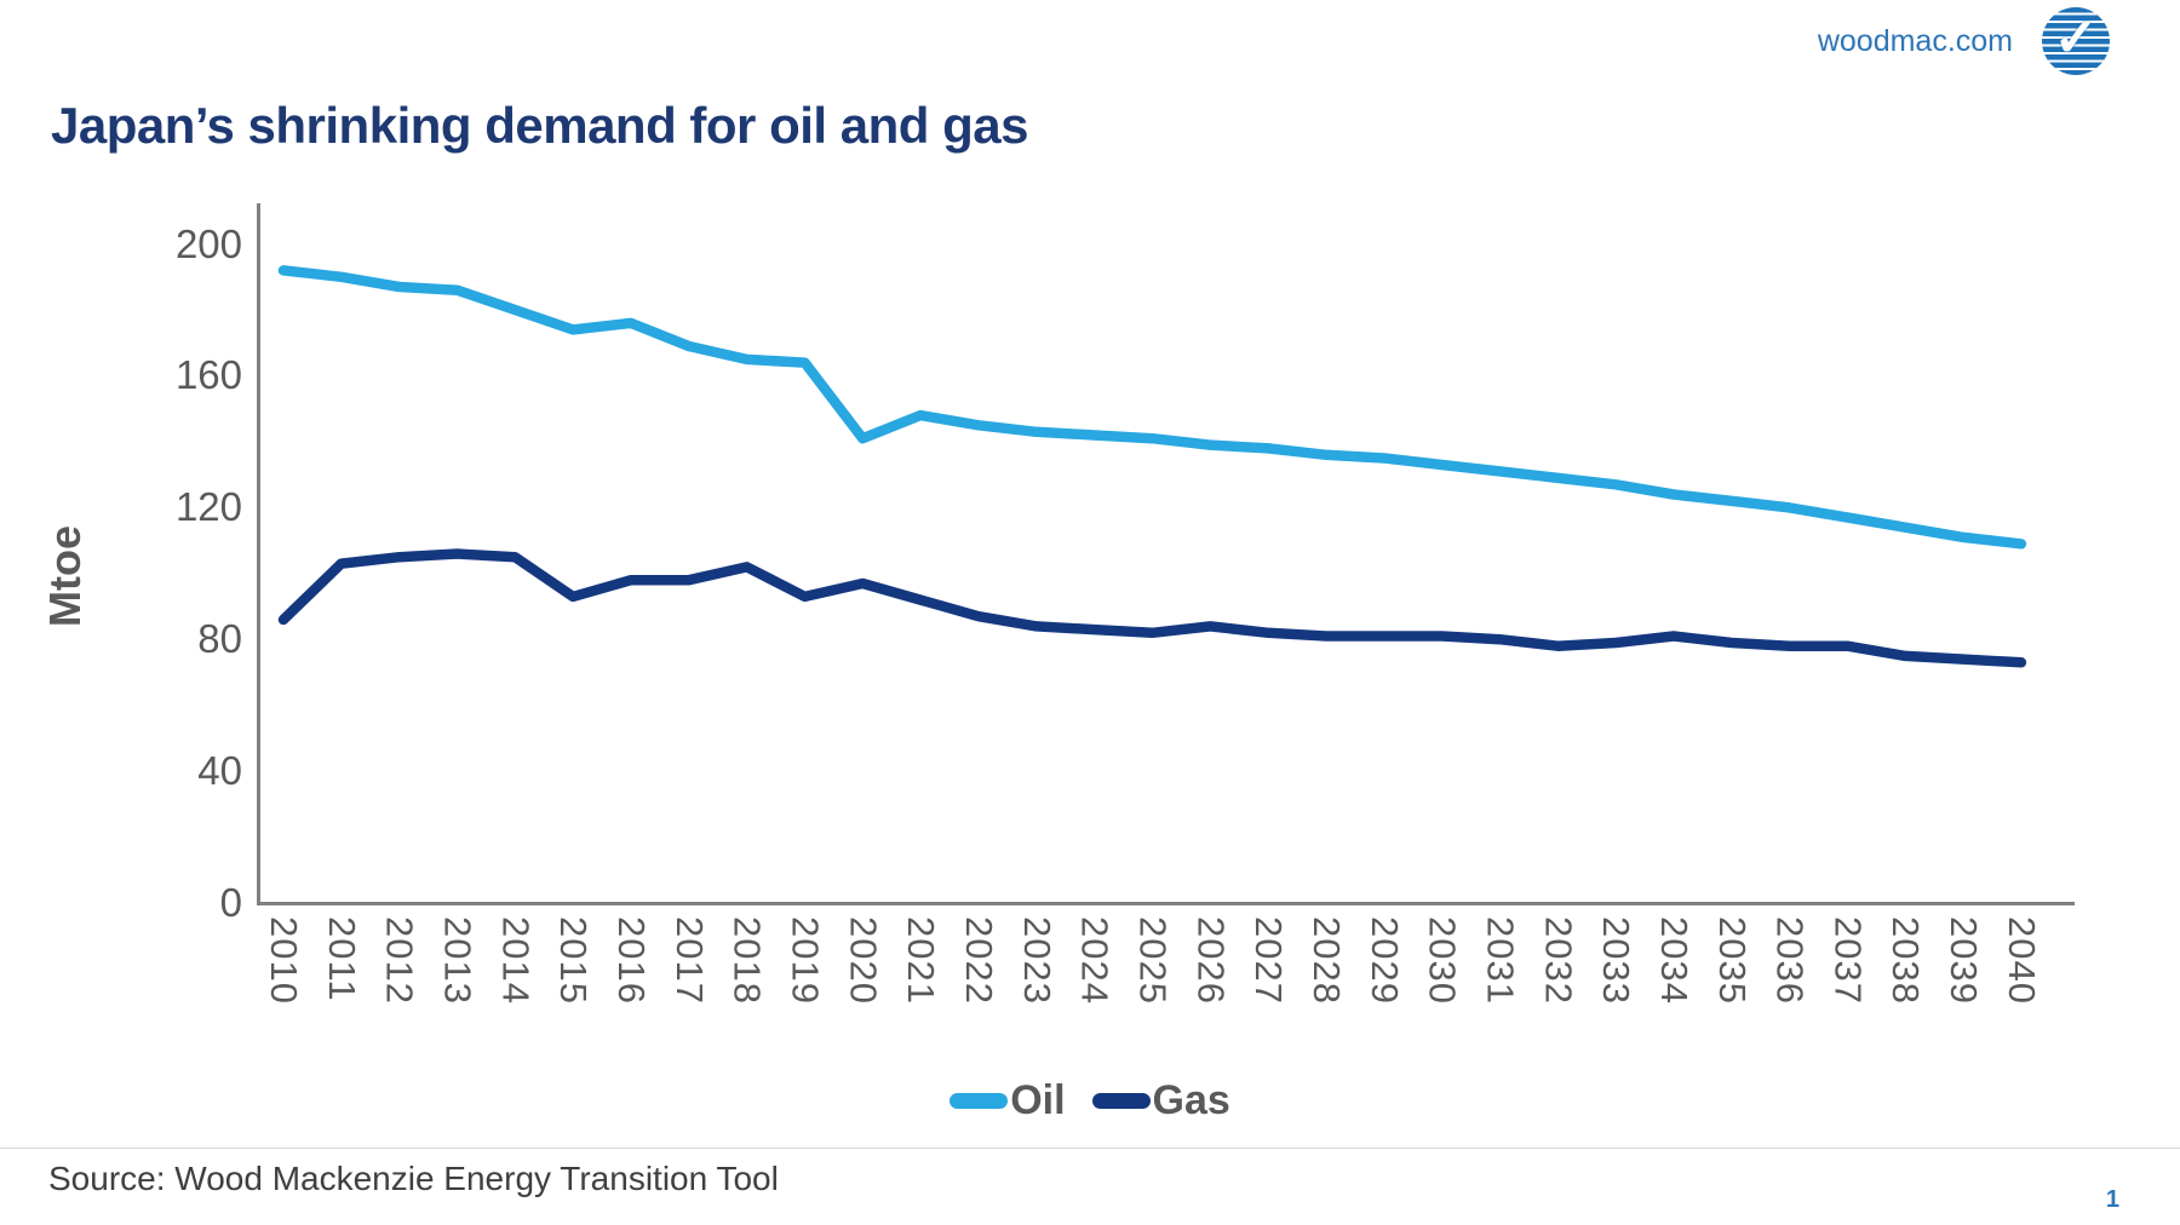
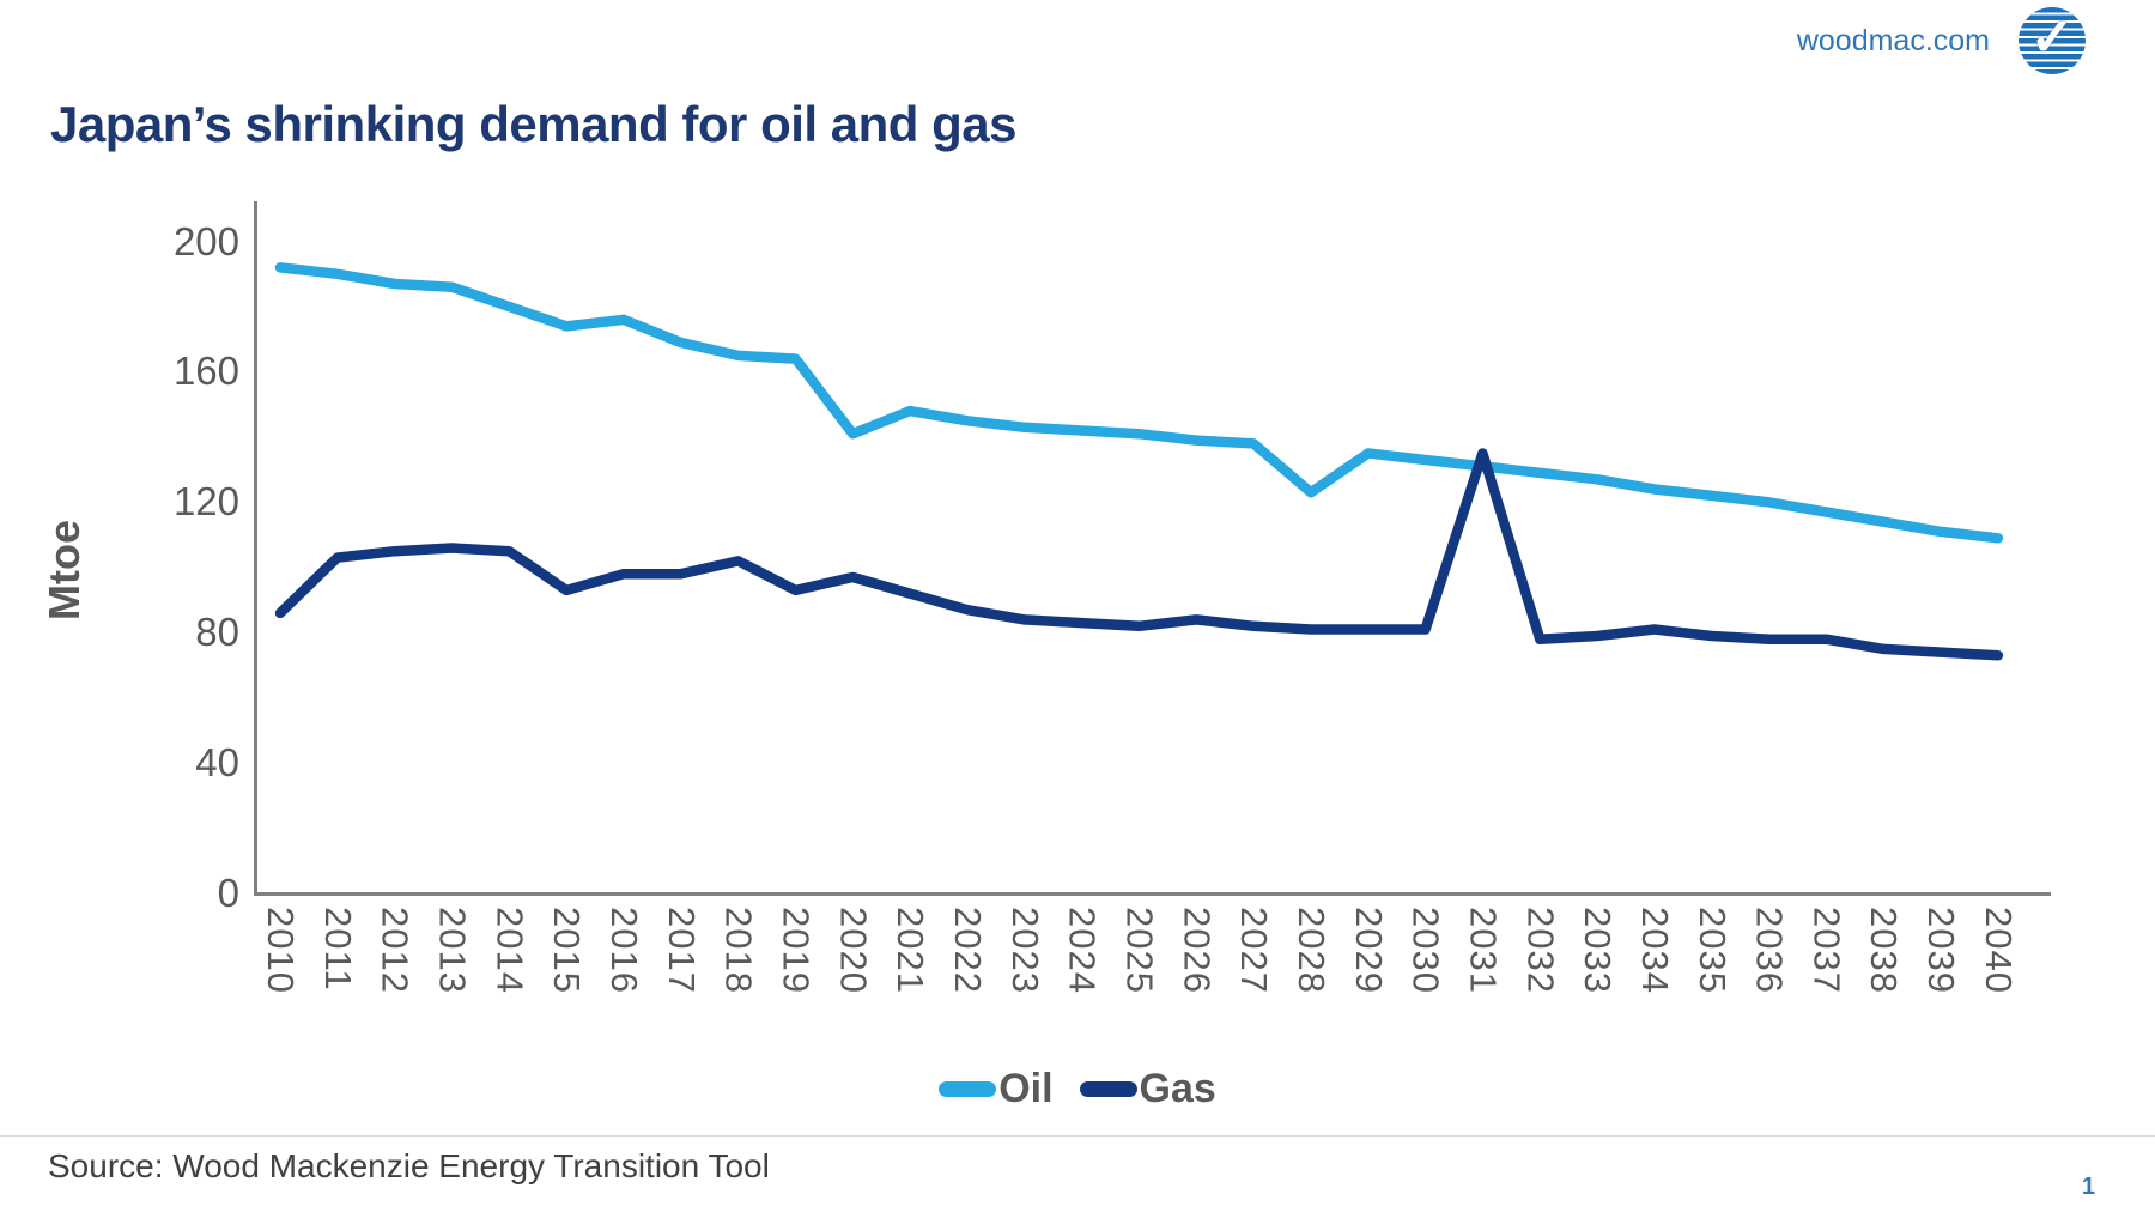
Oil/2028: 136 -> 123
Gas/2031: 80 -> 135
